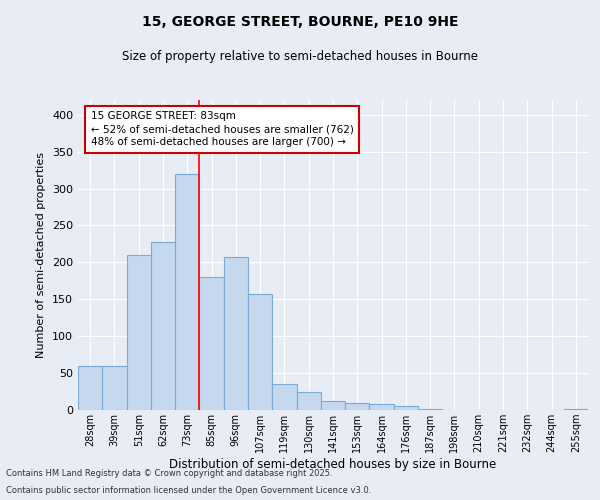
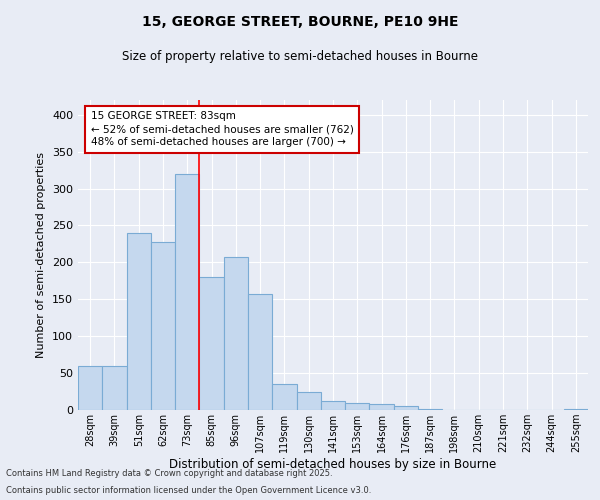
51sqm: 210 -> 240
